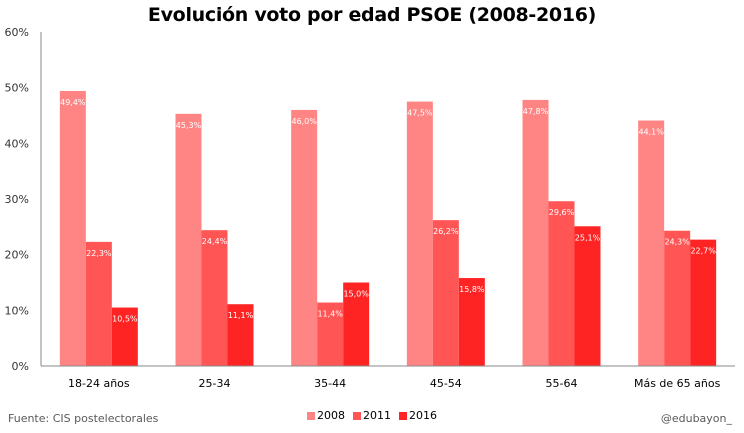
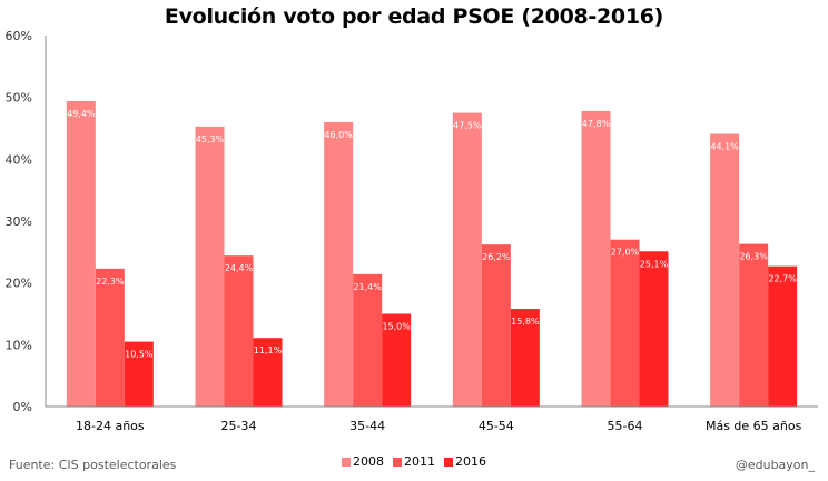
2011/35-44: 11,4% -> 21,4%
2011/55-64: 29,6% -> 27,0%
2011/Más de 65 años: 24,3% -> 26,3%
